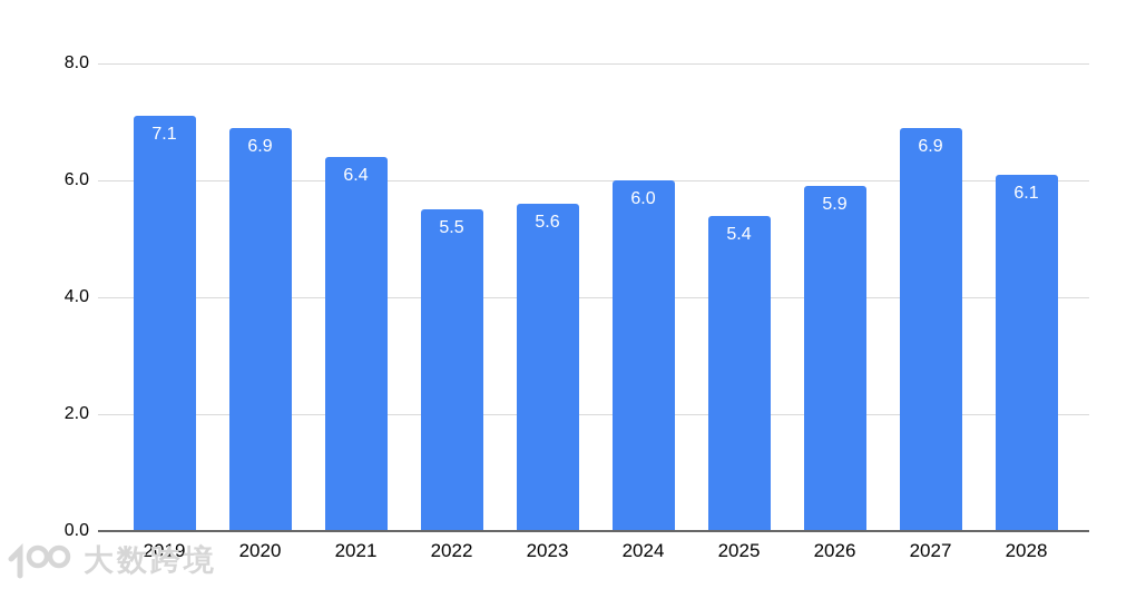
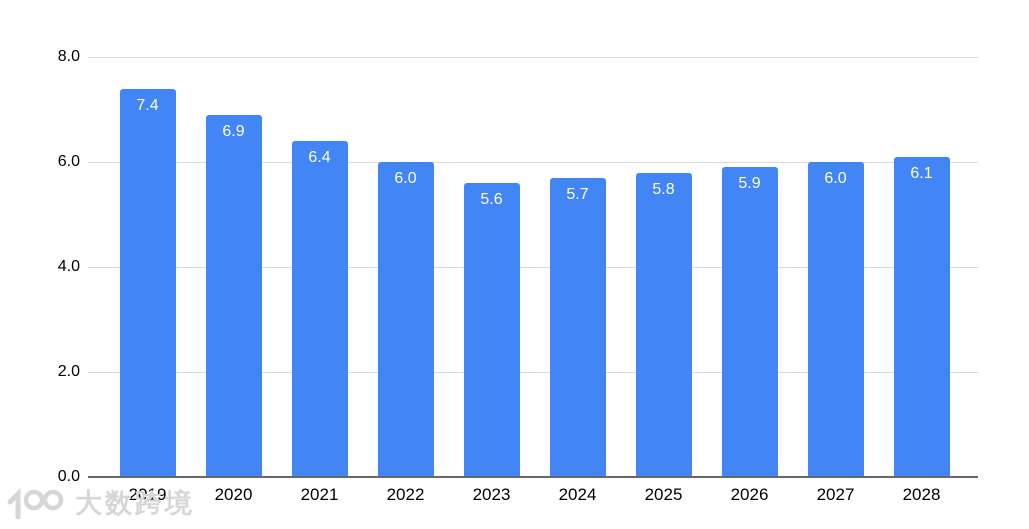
2019: 7.1 -> 7.4
2022: 5.5 -> 6.0
2024: 6.0 -> 5.7
2025: 5.4 -> 5.8
2027: 6.9 -> 6.0
